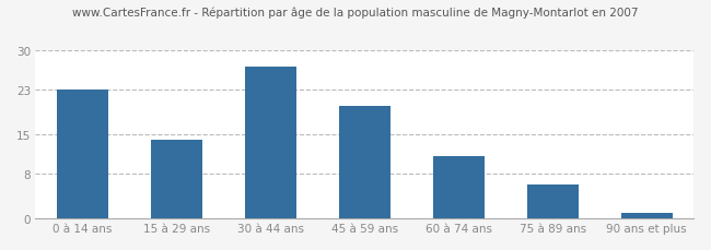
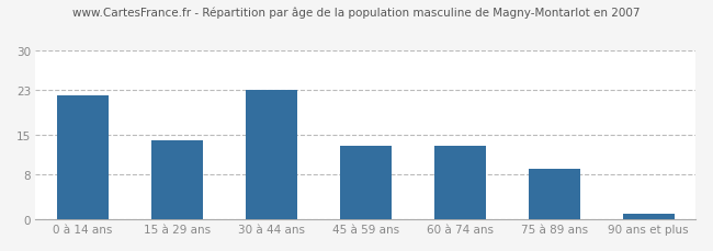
0 à 14 ans: 23 -> 22
30 à 44 ans: 27 -> 23
45 à 59 ans: 20 -> 13
60 à 74 ans: 11 -> 13
75 à 89 ans: 6 -> 9
